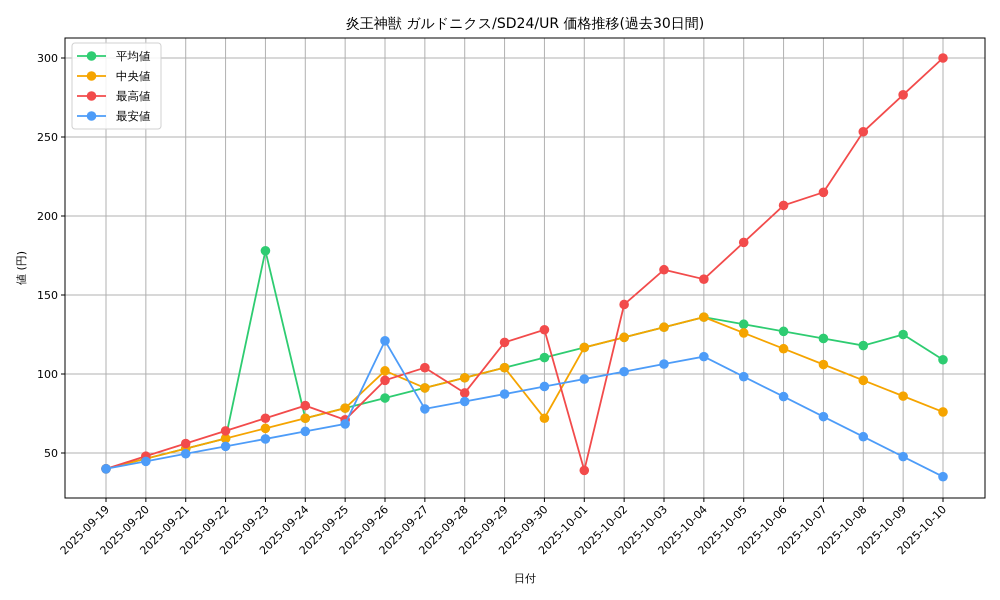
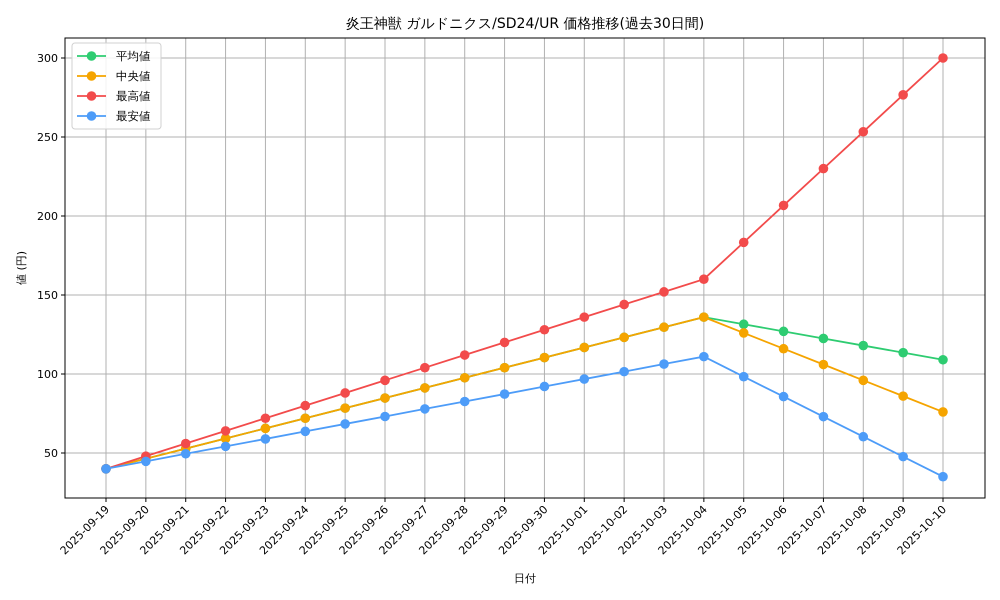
平均値/2025-09-23: 178 -> 66
最高値/2025-09-25: 71 -> 88
中央値/2025-09-26: 102 -> 85
最安値/2025-09-26: 121 -> 73
最高値/2025-09-28: 88 -> 112
中央値/2025-09-30: 72 -> 110
最高値/2025-10-01: 39 -> 136
最高値/2025-10-03: 166 -> 152
最高値/2025-10-07: 215 -> 230
平均値/2025-10-09: 125 -> 114
